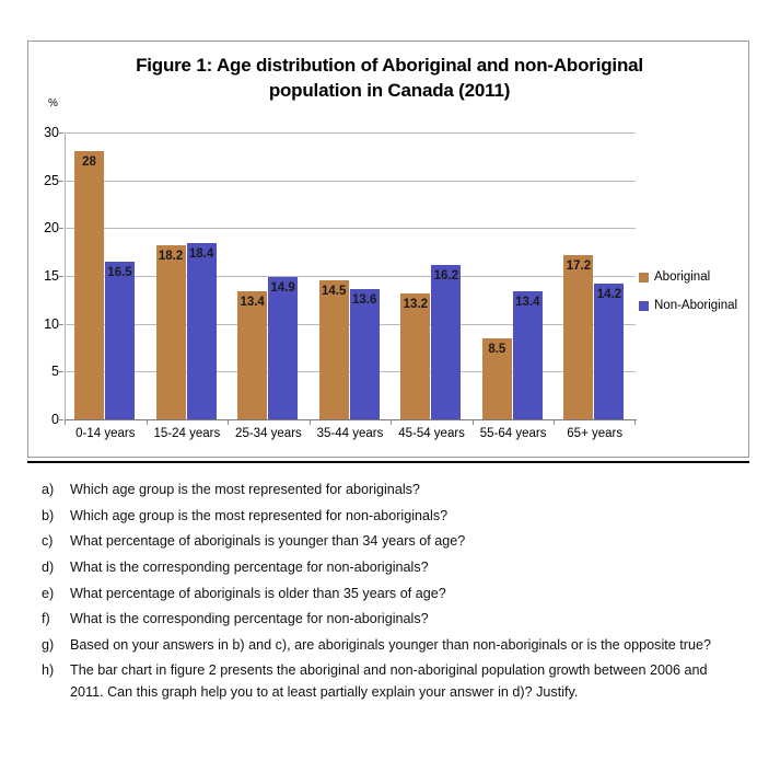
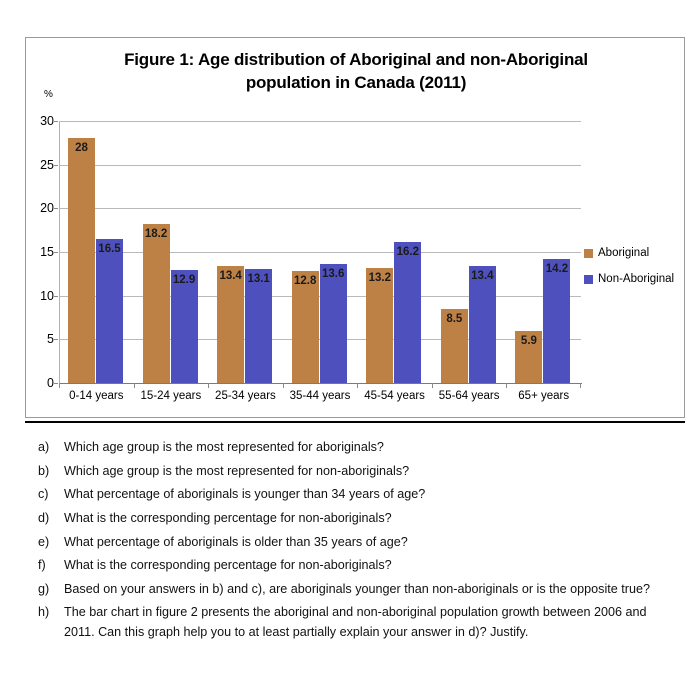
Non-Aboriginal/15-24 years: 18.4 -> 12.9
Non-Aboriginal/25-34 years: 14.9 -> 13.1
Aboriginal/35-44 years: 14.5 -> 12.8
Aboriginal/65+ years: 17.2 -> 5.9
